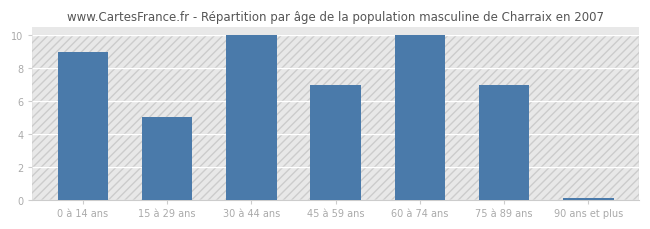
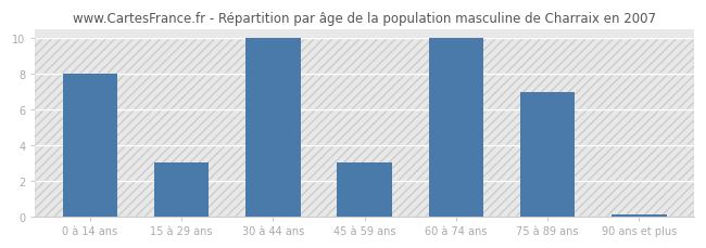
0 à 14 ans: 9.0 -> 8.0
15 à 29 ans: 5.0 -> 3.0
45 à 59 ans: 7.0 -> 3.0
